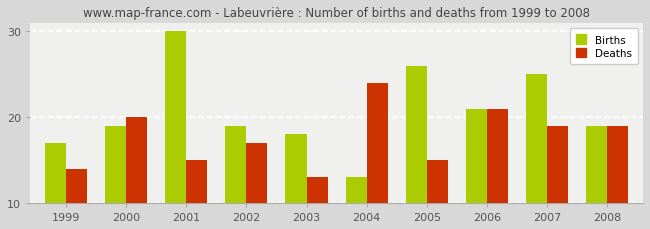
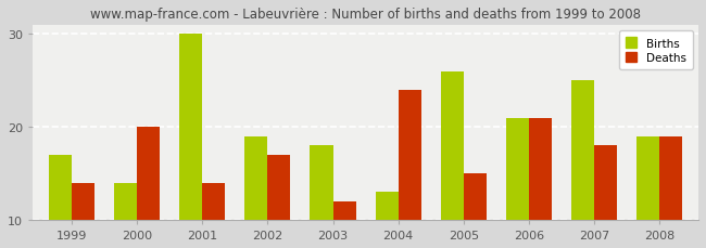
Births/2000: 19 -> 14
Deaths/2001: 15 -> 14
Deaths/2003: 13 -> 12
Deaths/2007: 19 -> 18
